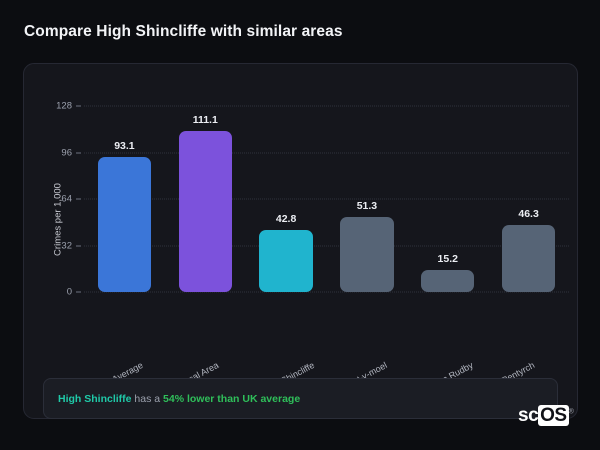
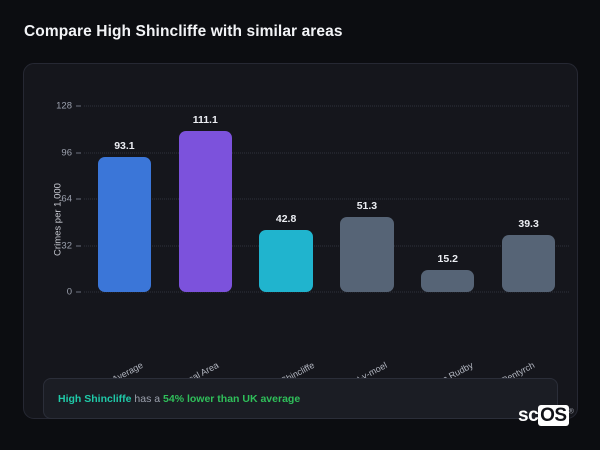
Pentyrch: 46.3 -> 39.3
